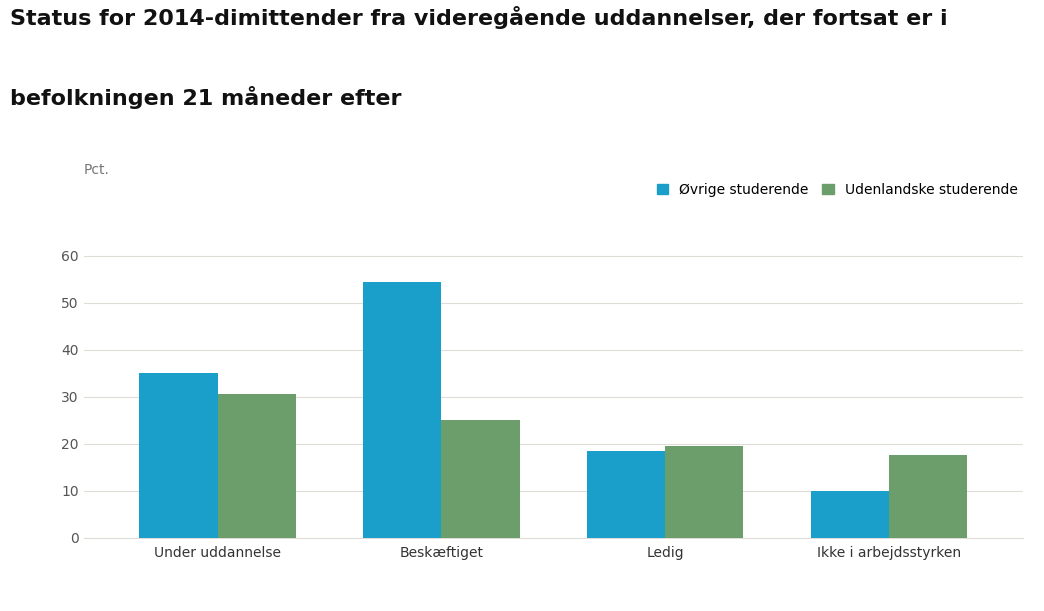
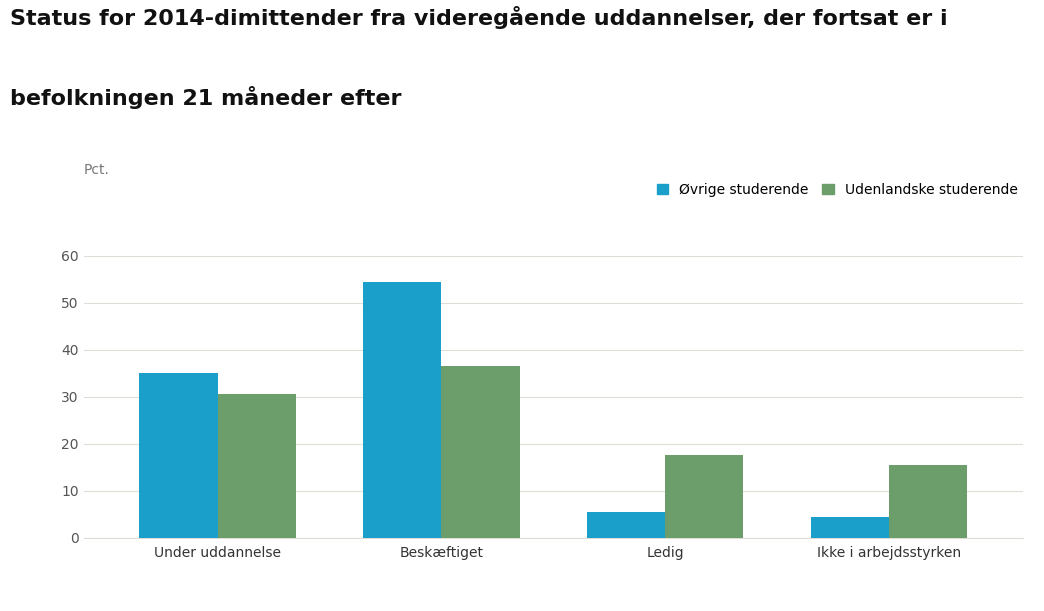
Udenlandske studerende/Beskæftiget: 25.0 -> 36.5
Øvrige studerende/Ledig: 18.5 -> 5.5
Udenlandske studerende/Ledig: 19.5 -> 17.5
Øvrige studerende/Ikke i arbejdsstyrken: 10.0 -> 4.5
Udenlandske studerende/Ikke i arbejdsstyrken: 17.5 -> 15.5
